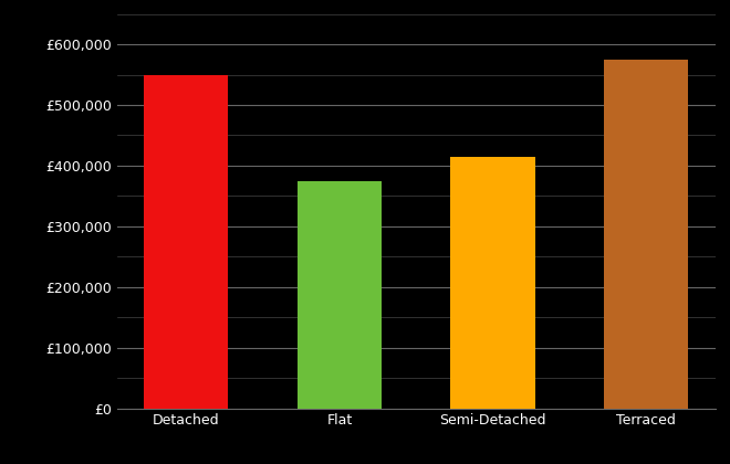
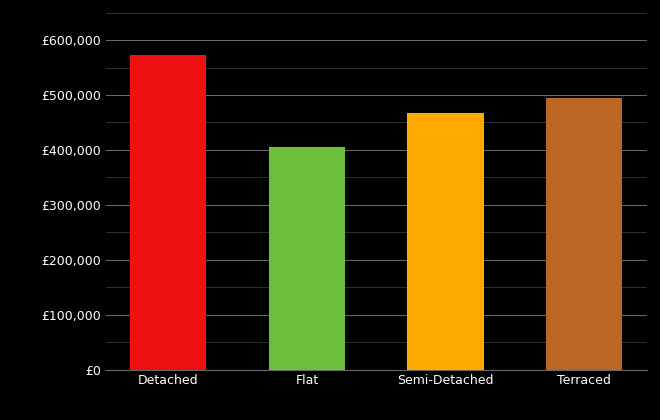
Detached: £550,000 -> £572,000
Flat: £375,000 -> £406,000
Semi-Detached: £415,000 -> £468,000
Terraced: £575,000 -> £494,000
